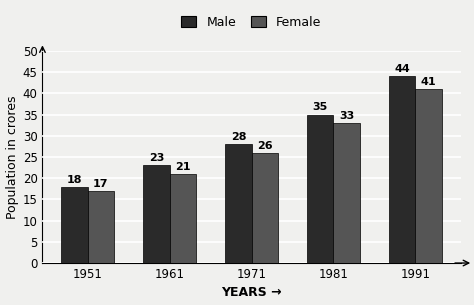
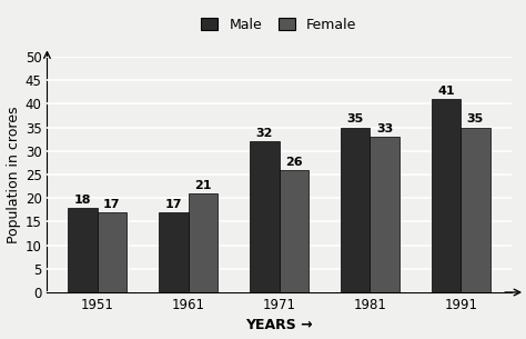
Male/1961: 23 -> 17
Male/1971: 28 -> 32
Male/1991: 44 -> 41
Female/1991: 41 -> 35
